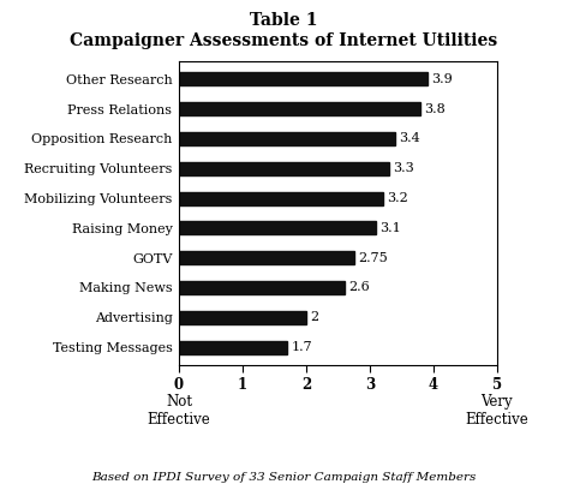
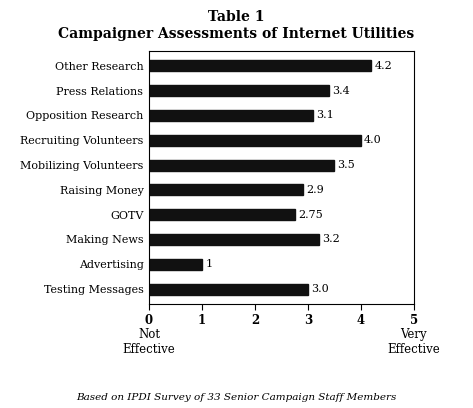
Other Research: 3.9 -> 4.2
Press Relations: 3.8 -> 3.4
Opposition Research: 3.4 -> 3.1
Recruiting Volunteers: 3.3 -> 4.0
Mobilizing Volunteers: 3.2 -> 3.5
Raising Money: 3.1 -> 2.9
Making News: 2.6 -> 3.2
Advertising: 2 -> 1
Testing Messages: 1.7 -> 3.0
